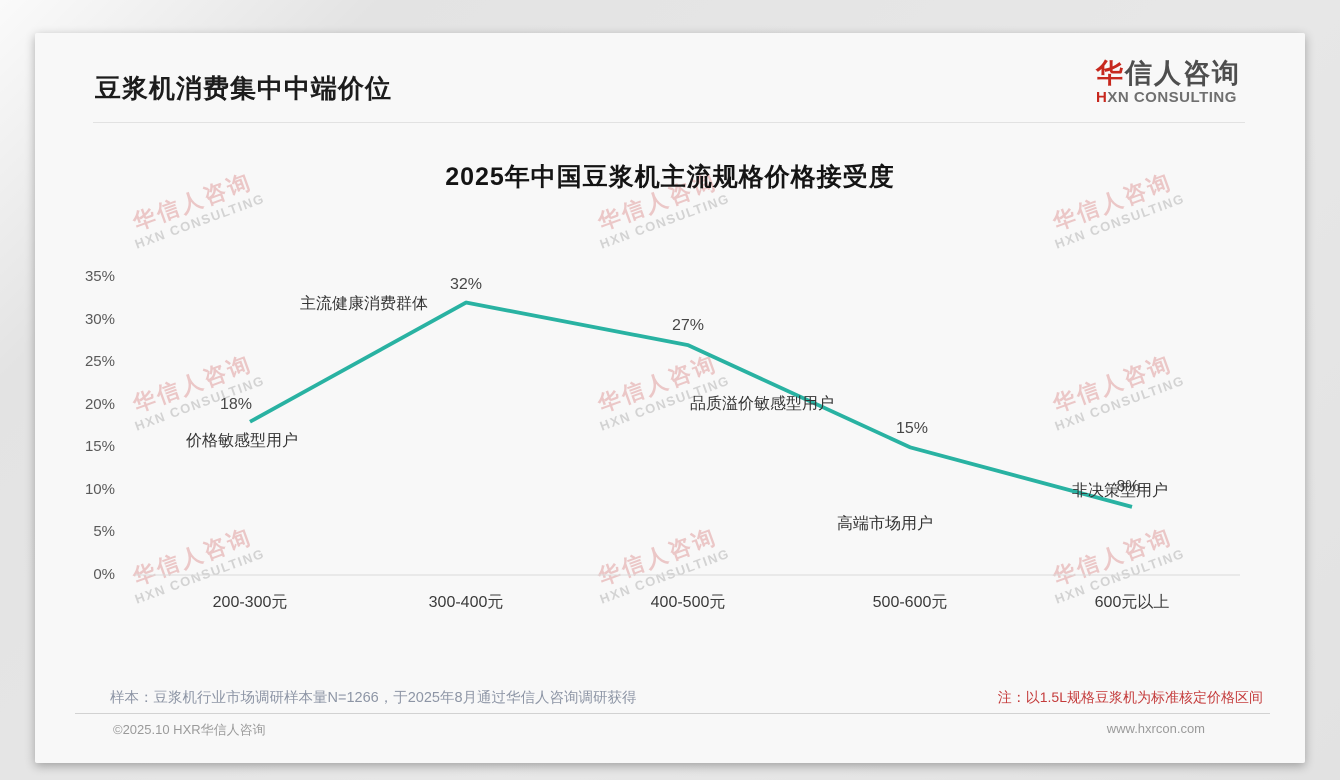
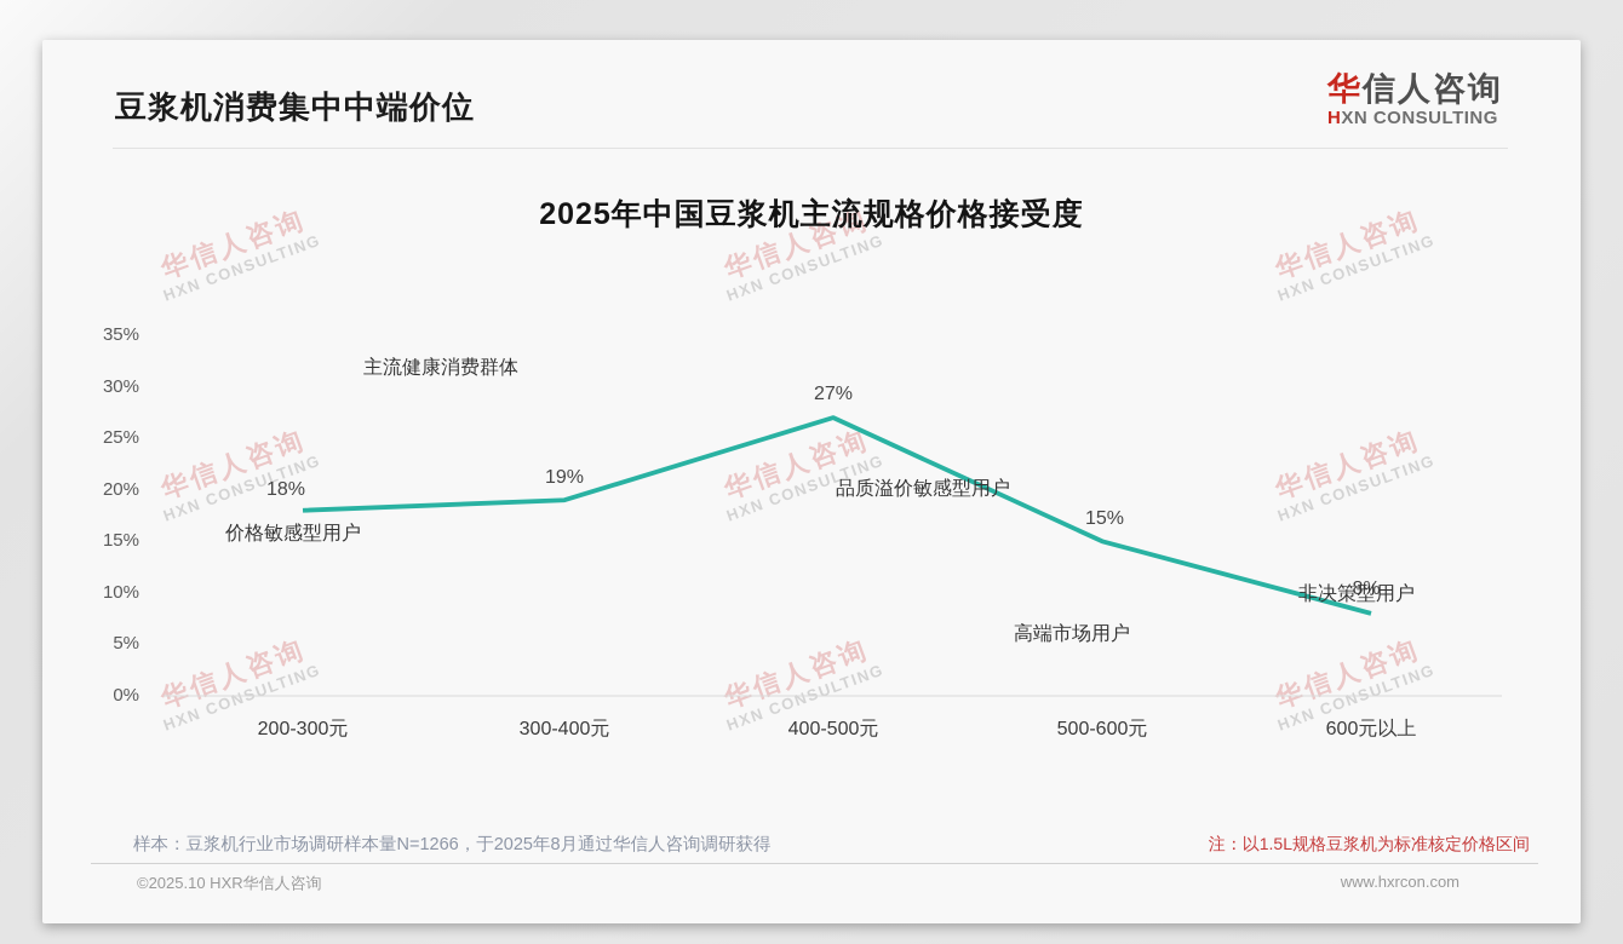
300-400元: 32% -> 19%
